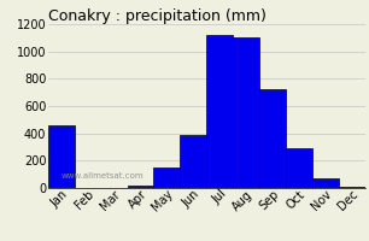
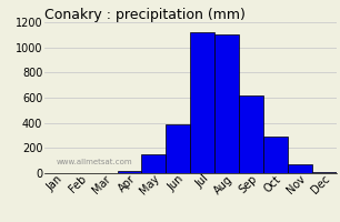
Jan: 460 -> 0
Sep: 720 -> 620
